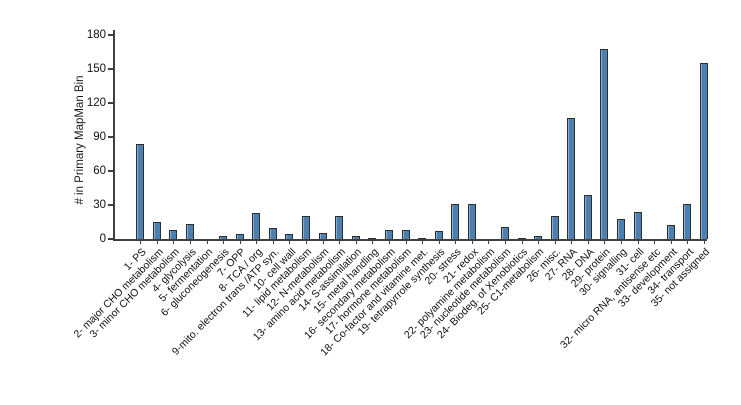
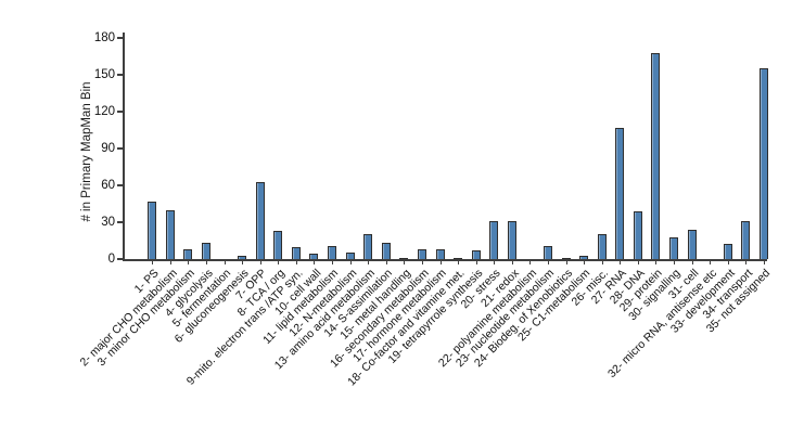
1- PS: 84 -> 47
2- major CHO metabolism: 15 -> 40
7- OPP: 4 -> 63
11- lipid metabolism: 20 -> 11
14- S-assimilation: 3 -> 13
